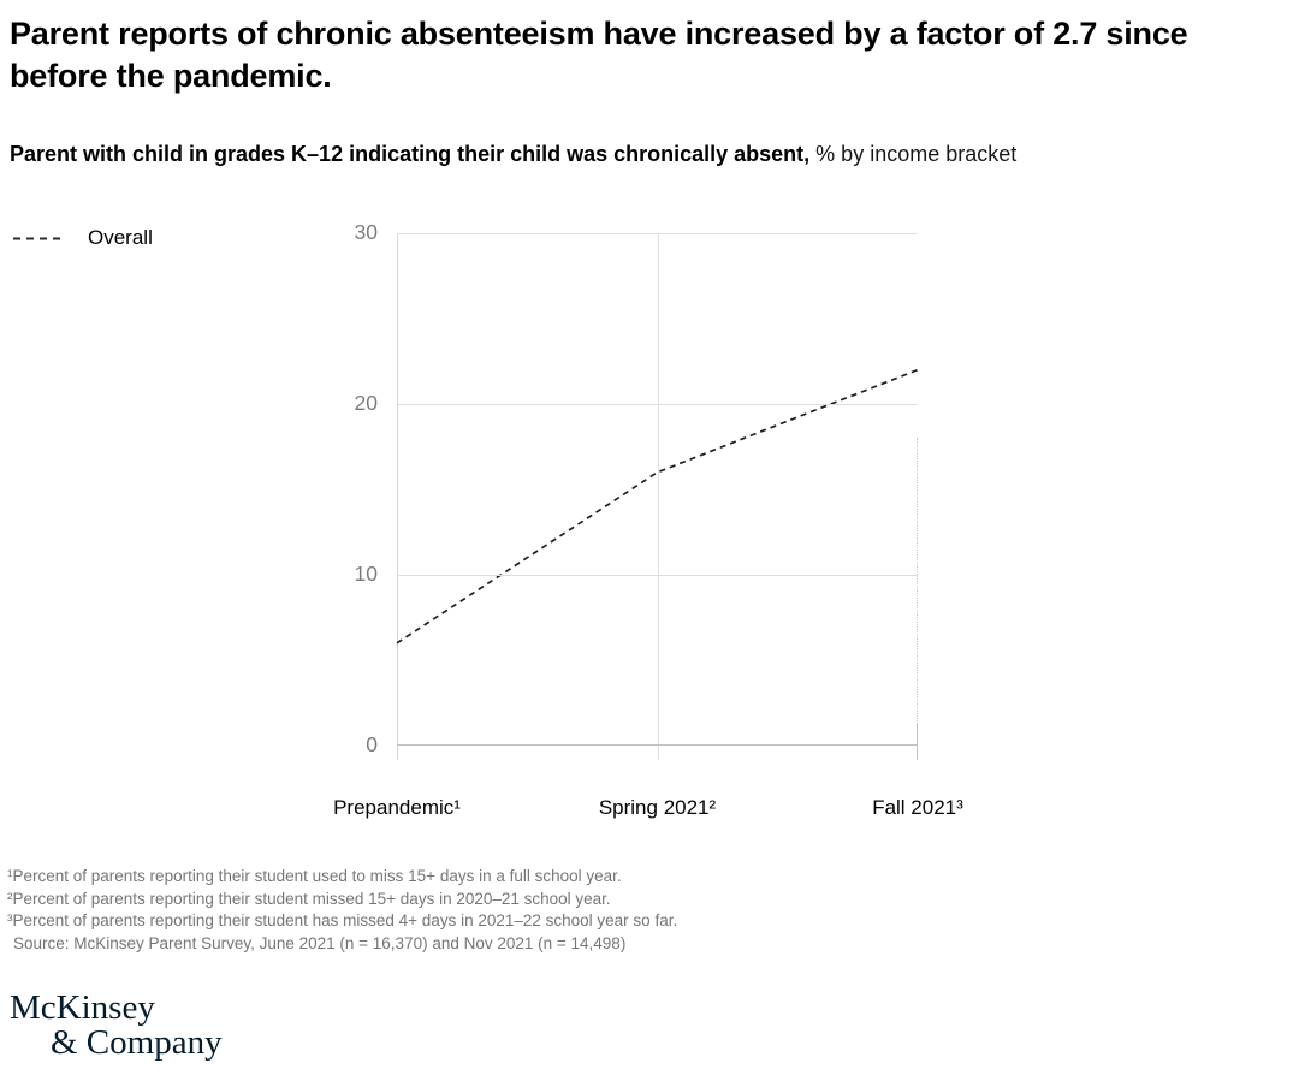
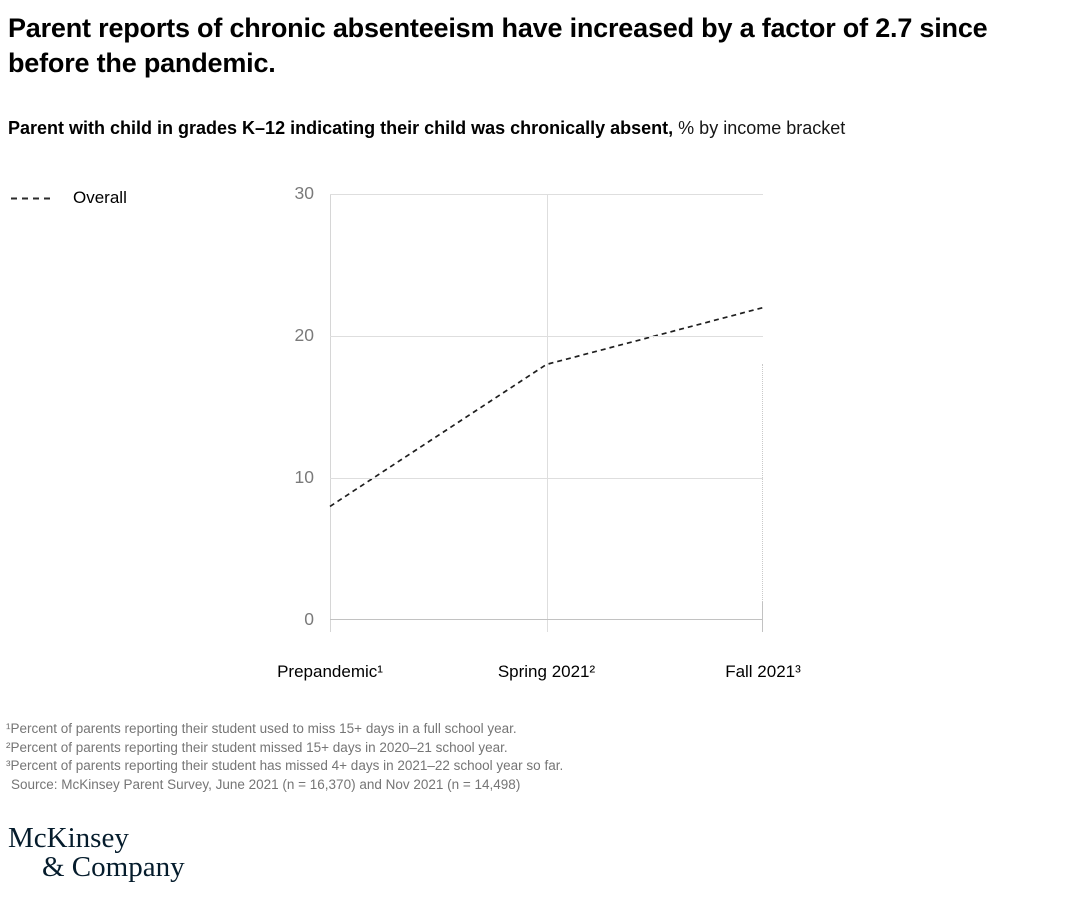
Prepandemic¹: 6 -> 8
Spring 2021²: 16 -> 18
